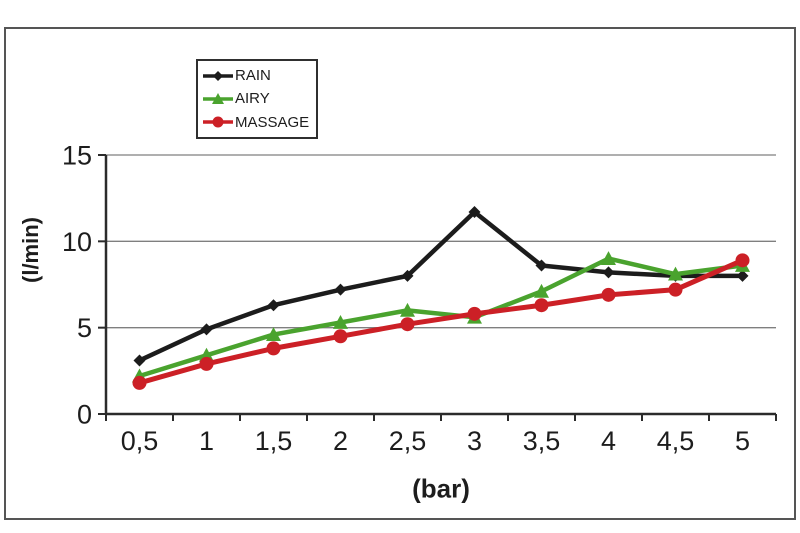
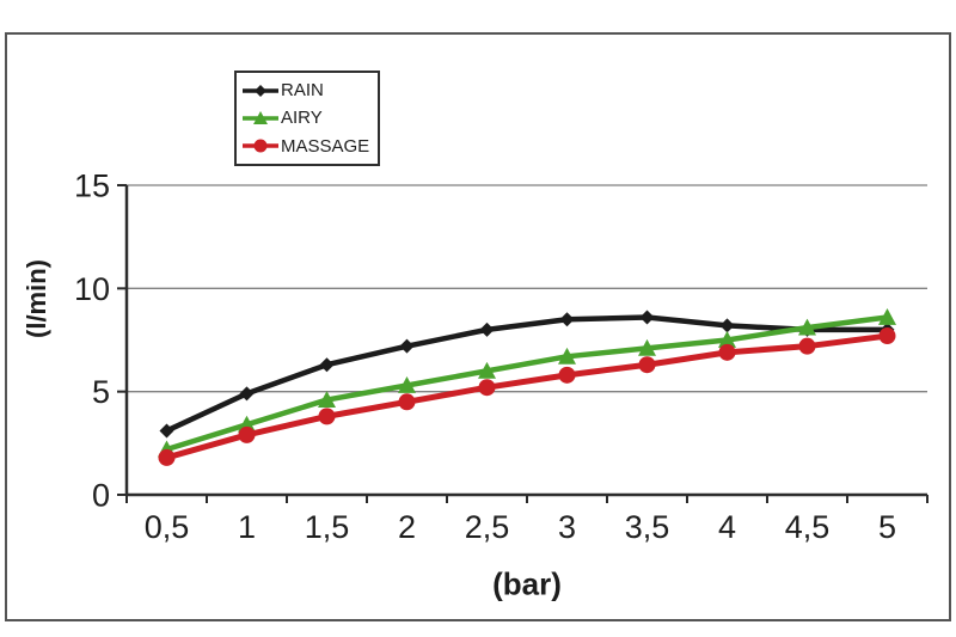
RAIN/3: 11.7 -> 8.5
AIRY/3: 5.6 -> 6.7
AIRY/4: 9.0 -> 7.5
MASSAGE/5: 8.9 -> 7.7
